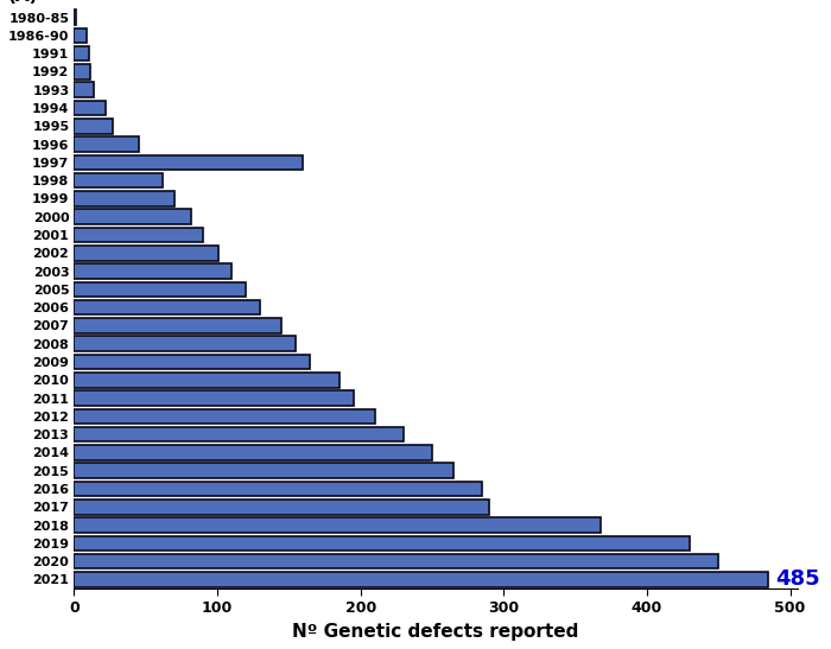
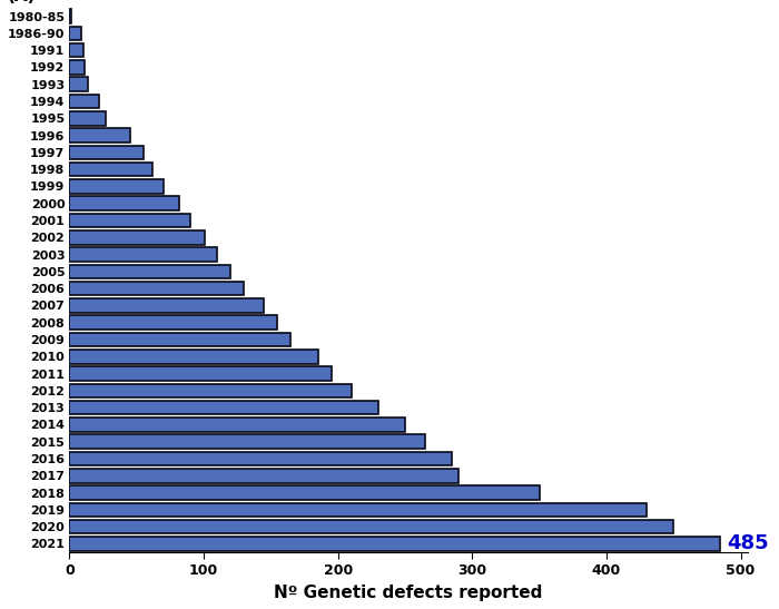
1997: 160 -> 55
2018: 368 -> 350
